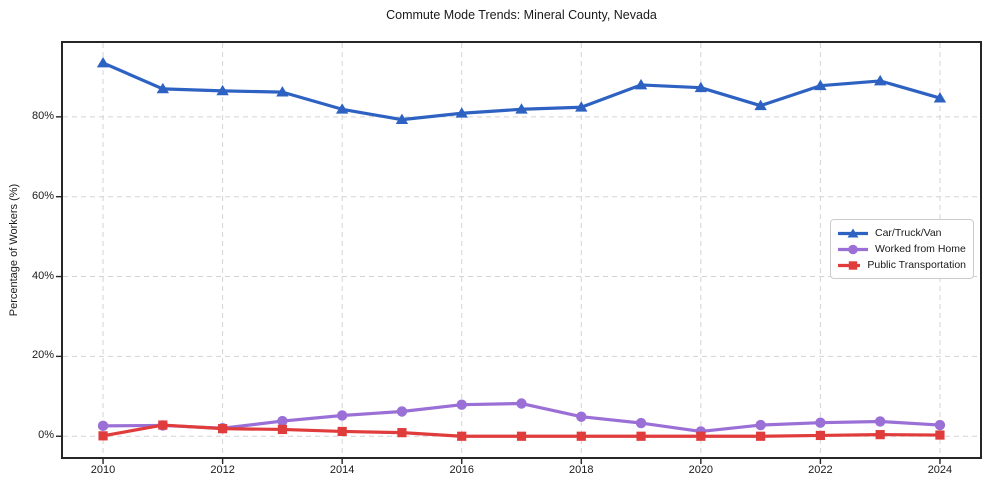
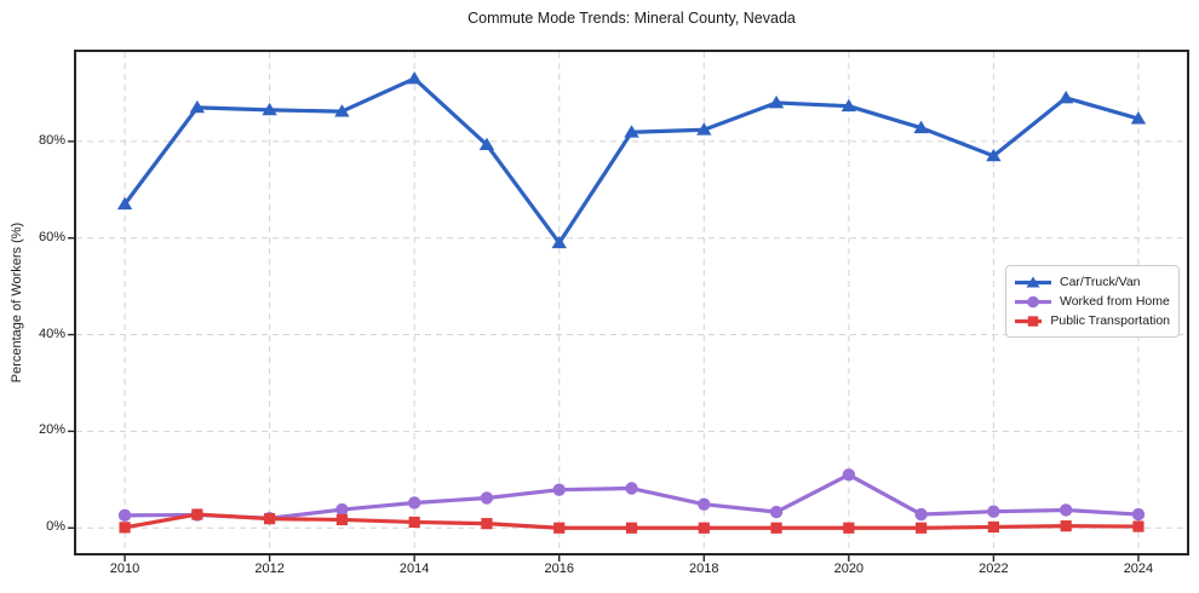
Car/Truck/Van/2010: 94% -> 67%
Car/Truck/Van/2014: 82% -> 93%
Car/Truck/Van/2016: 81% -> 59%
Worked from Home/2020: 1% -> 11%
Car/Truck/Van/2022: 88% -> 77%
